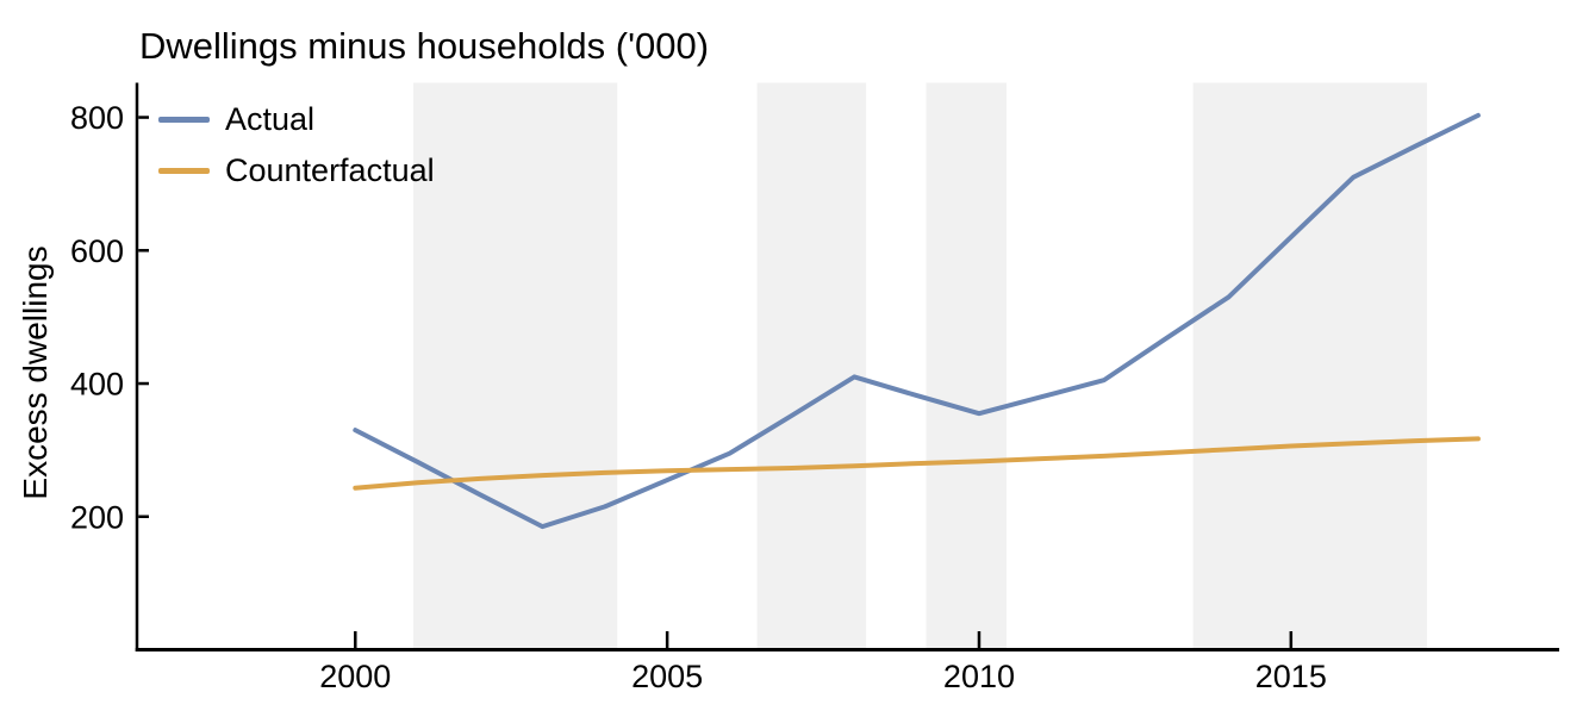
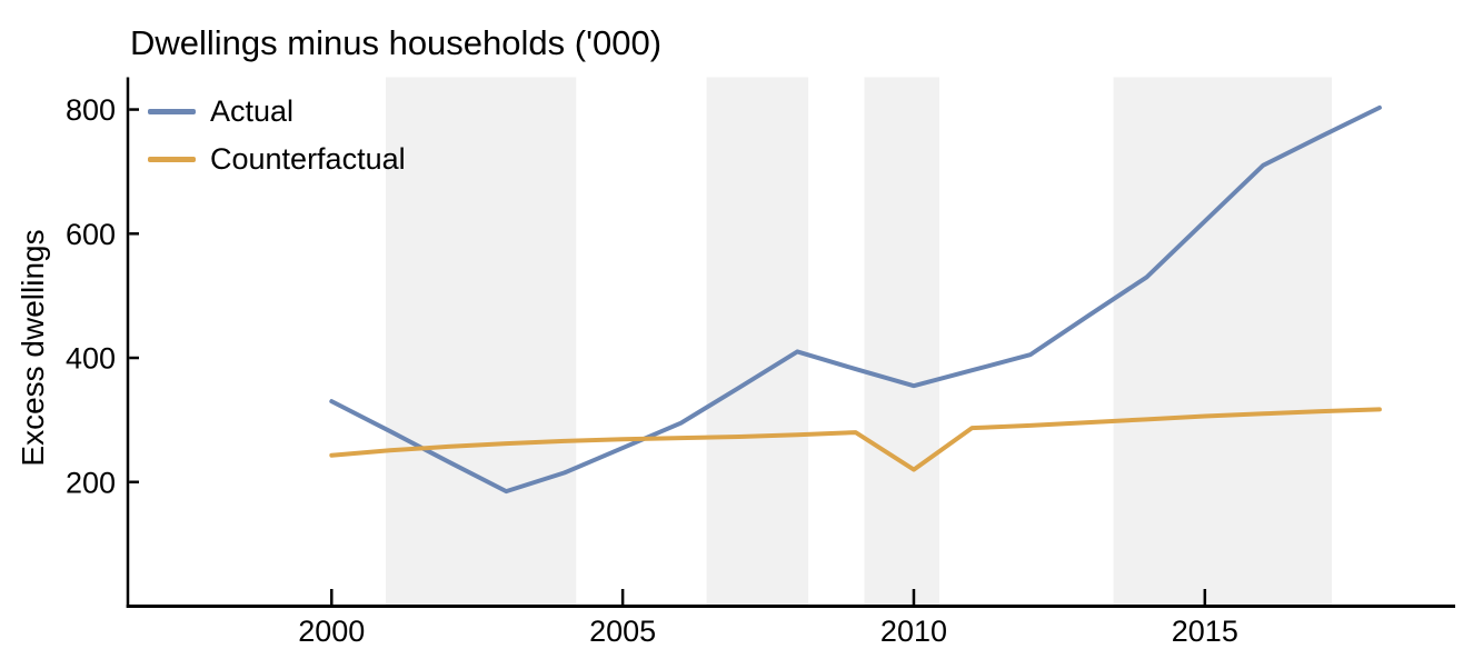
Counterfactual/2010: 280 -> 220
